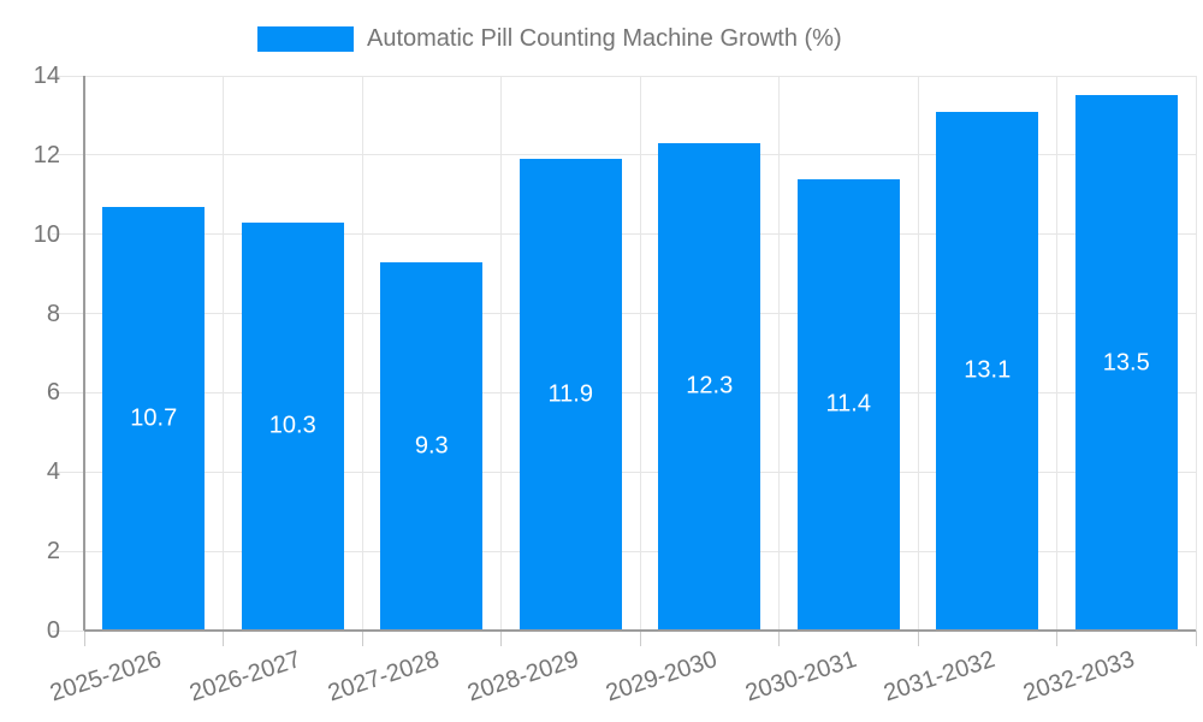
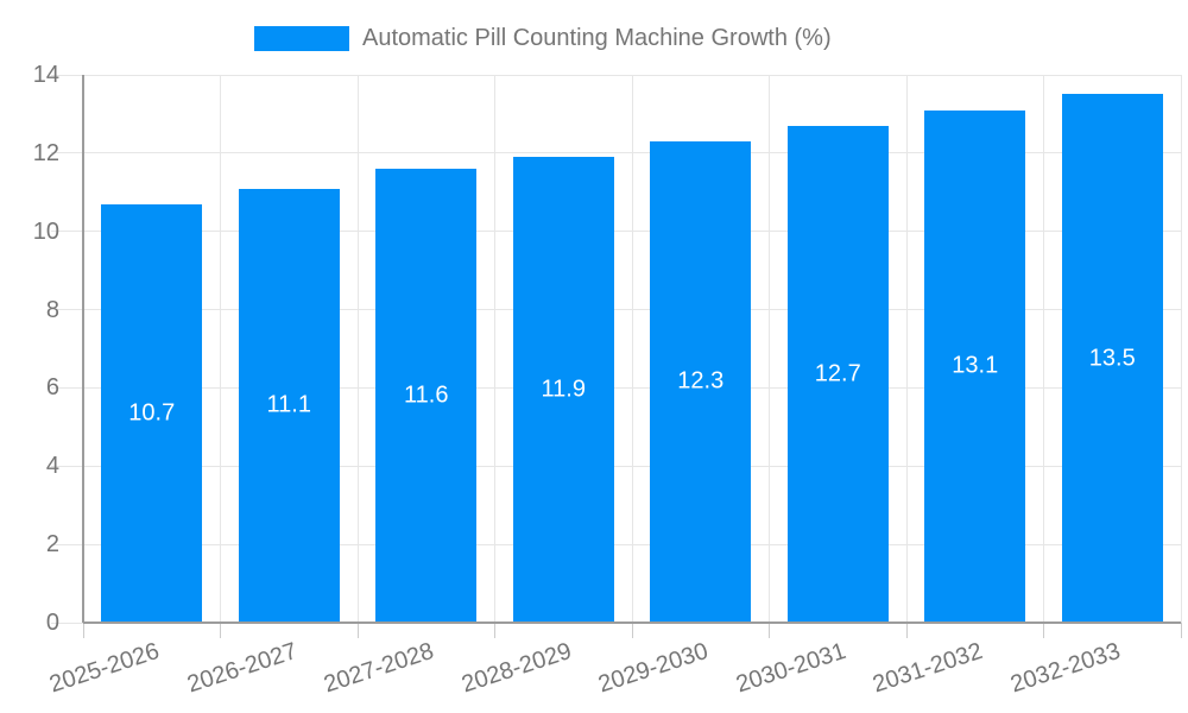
2026-2027: 10.3 -> 11.1
2027-2028: 9.3 -> 11.6
2030-2031: 11.4 -> 12.7
